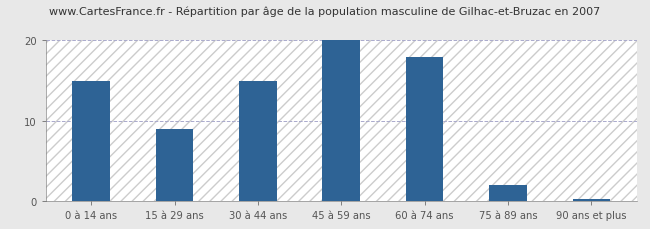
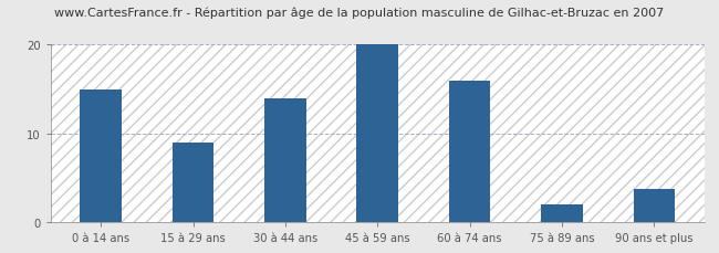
30 à 44 ans: 15.0 -> 14.0
60 à 74 ans: 18.0 -> 16.0
90 ans et plus: 0.3 -> 3.8
